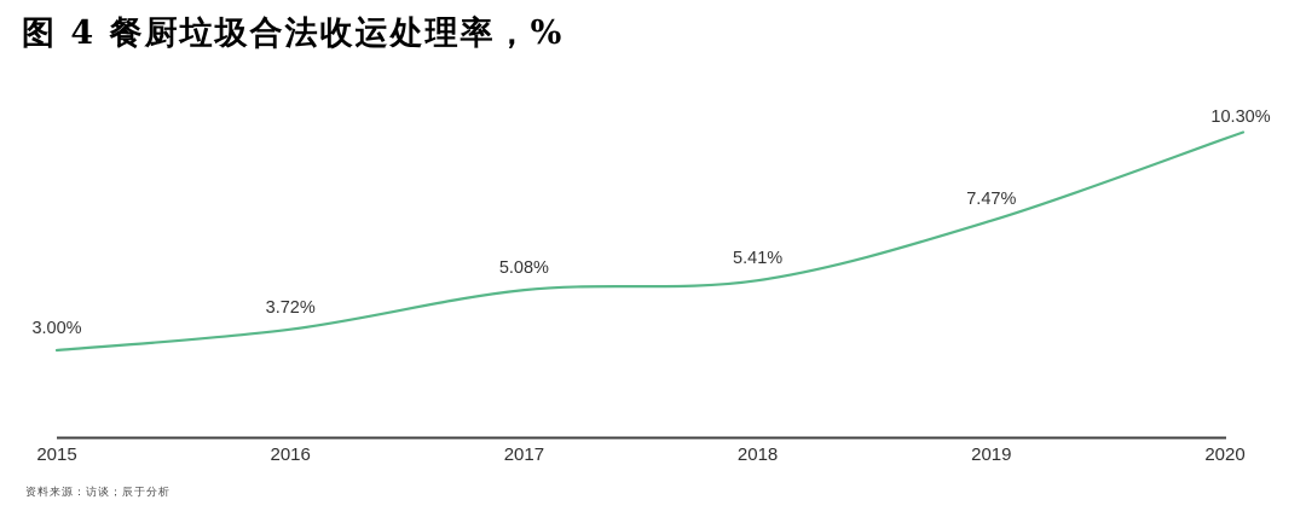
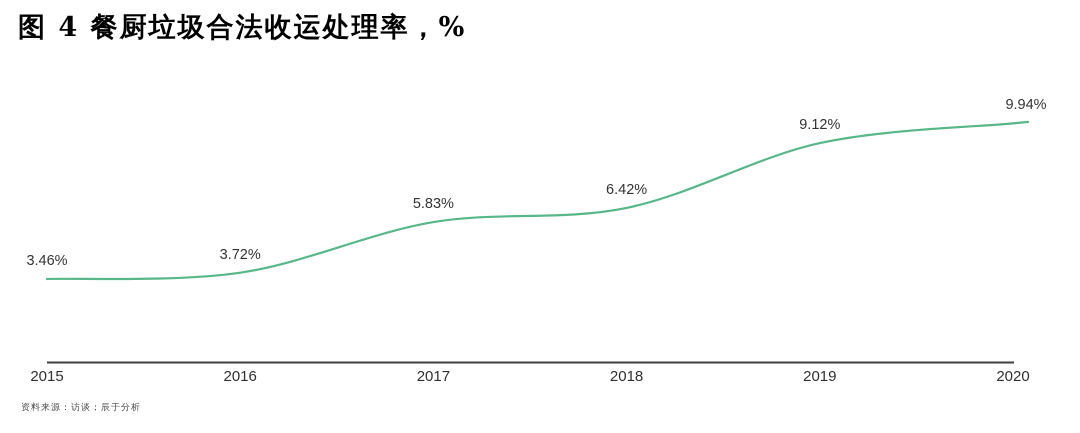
2015: 3.00% -> 3.46%
2017: 5.08% -> 5.83%
2018: 5.41% -> 6.42%
2019: 7.47% -> 9.12%
2020: 10.30% -> 9.94%
